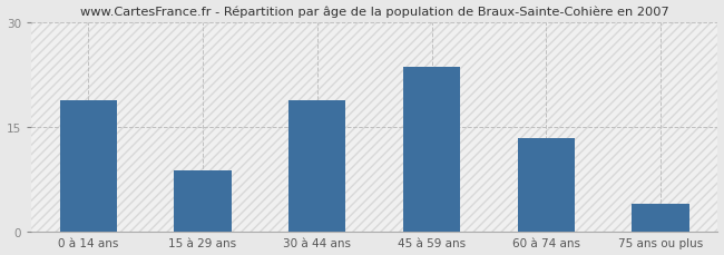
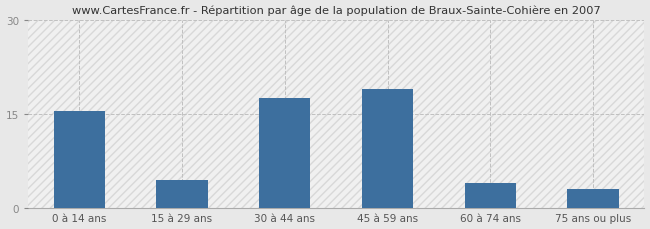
0 à 14 ans: 18.8 -> 15.5
15 à 29 ans: 8.8 -> 4.5
30 à 44 ans: 18.8 -> 17.5
45 à 59 ans: 23.6 -> 19.0
60 à 74 ans: 13.4 -> 4.0
75 ans ou plus: 4.0 -> 3.0
